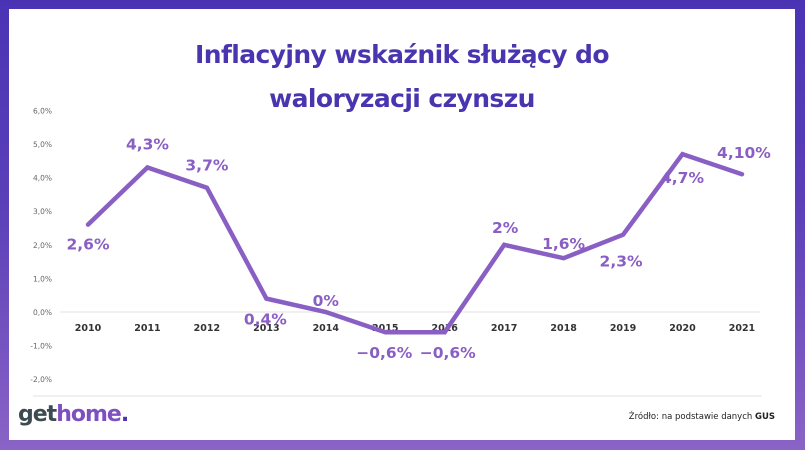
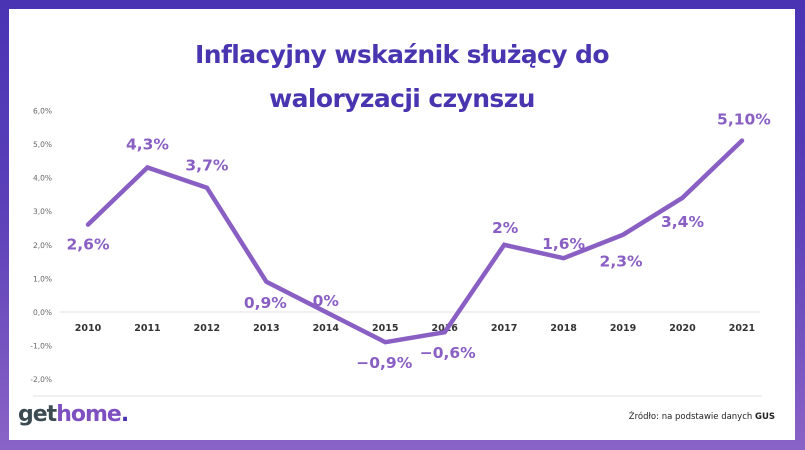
2013: 0,4% -> 0,9%
2015: −0,6% -> −0,9%
2020: 4,7% -> 3,4%
2021: 4,10% -> 5,10%
